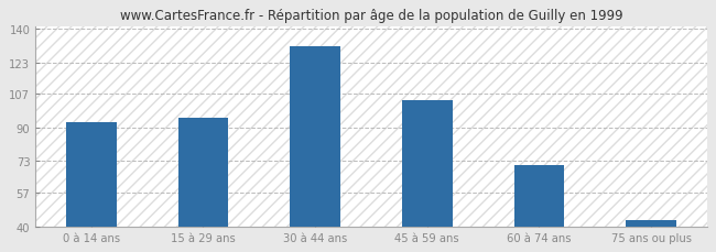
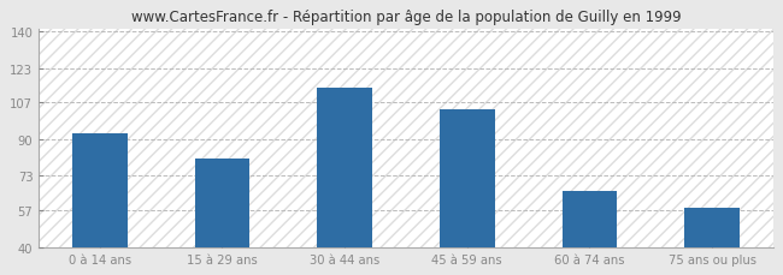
15 à 29 ans: 95 -> 81
30 à 44 ans: 131 -> 114
60 à 74 ans: 71 -> 66
75 ans ou plus: 43 -> 58
